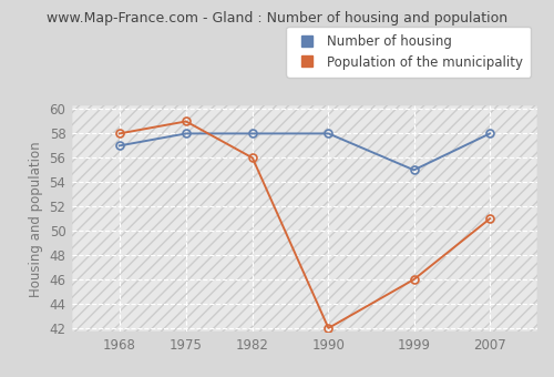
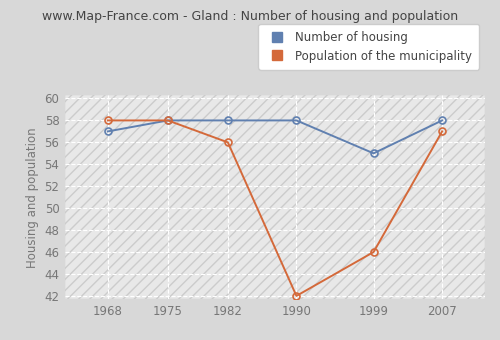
Population of the municipality/1975: 59 -> 58
Population of the municipality/2007: 51 -> 57
